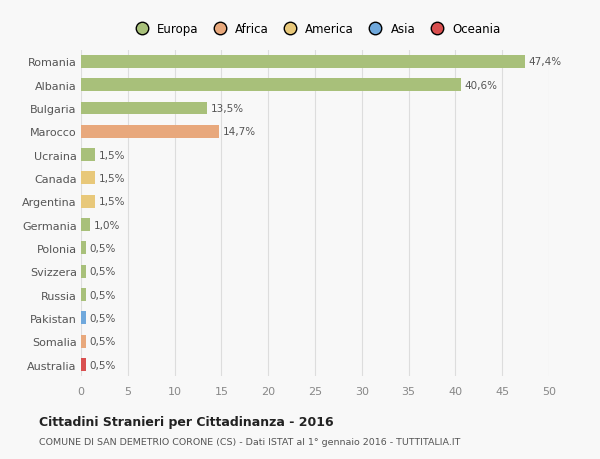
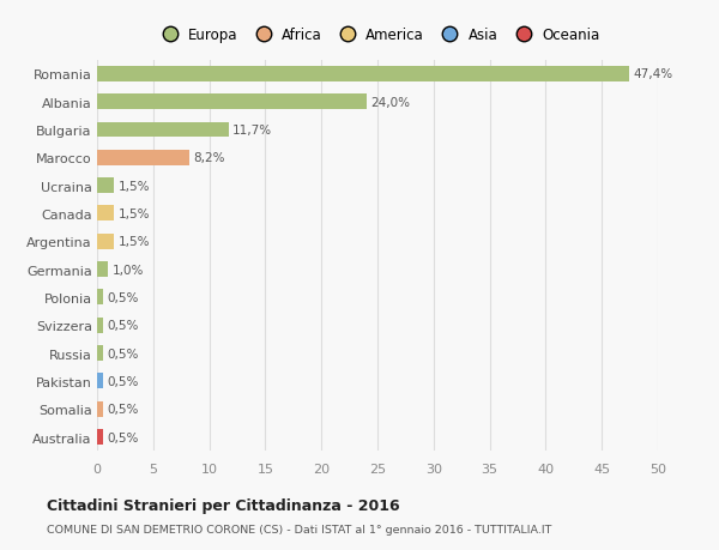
Albania: 40,6% -> 24,0%
Bulgaria: 13,5% -> 11,7%
Marocco: 14,7% -> 8,2%
